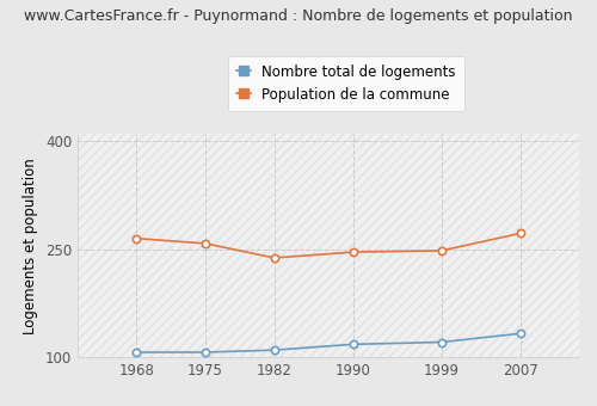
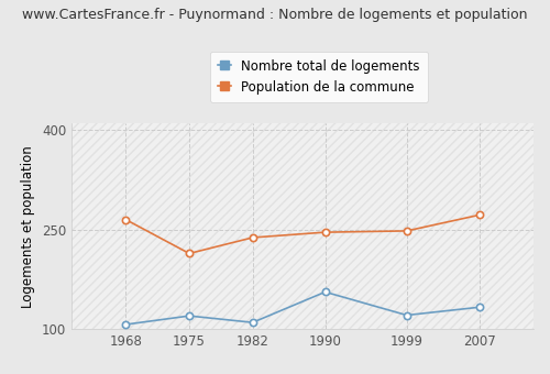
Nombre total de logements/1975: 107 -> 120
Population de la commune/1975: 258 -> 214
Nombre total de logements/1990: 118 -> 156
